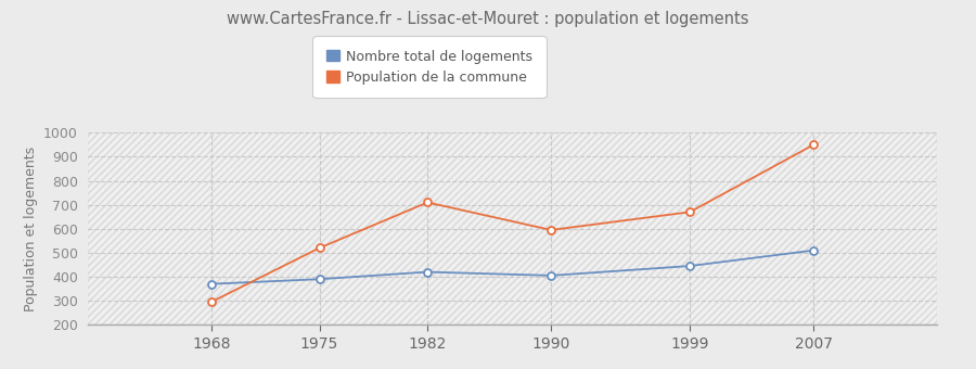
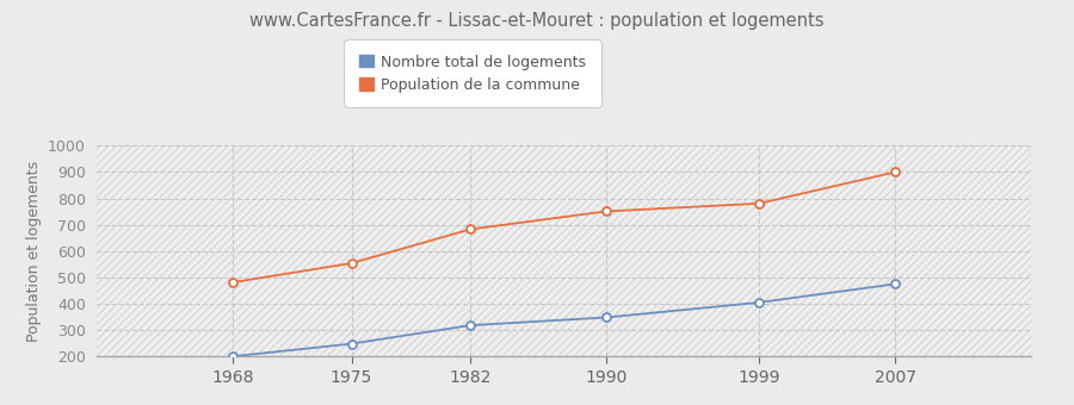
Nombre total de logements/1968: 370 -> 200
Population de la commune/1968: 295 -> 481
Nombre total de logements/1975: 390 -> 248
Population de la commune/1975: 520 -> 554
Nombre total de logements/1982: 420 -> 318
Population de la commune/1982: 710 -> 683
Nombre total de logements/1990: 405 -> 348
Population de la commune/1990: 595 -> 751
Nombre total de logements/1999: 445 -> 405
Population de la commune/1999: 670 -> 781
Nombre total de logements/2007: 510 -> 475
Population de la commune/2007: 950 -> 900
